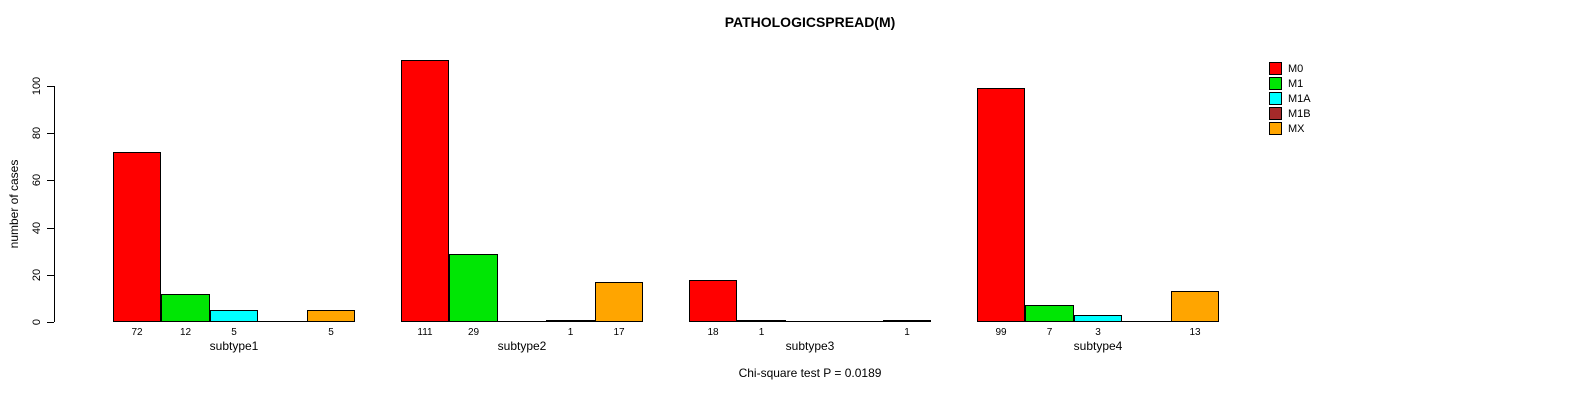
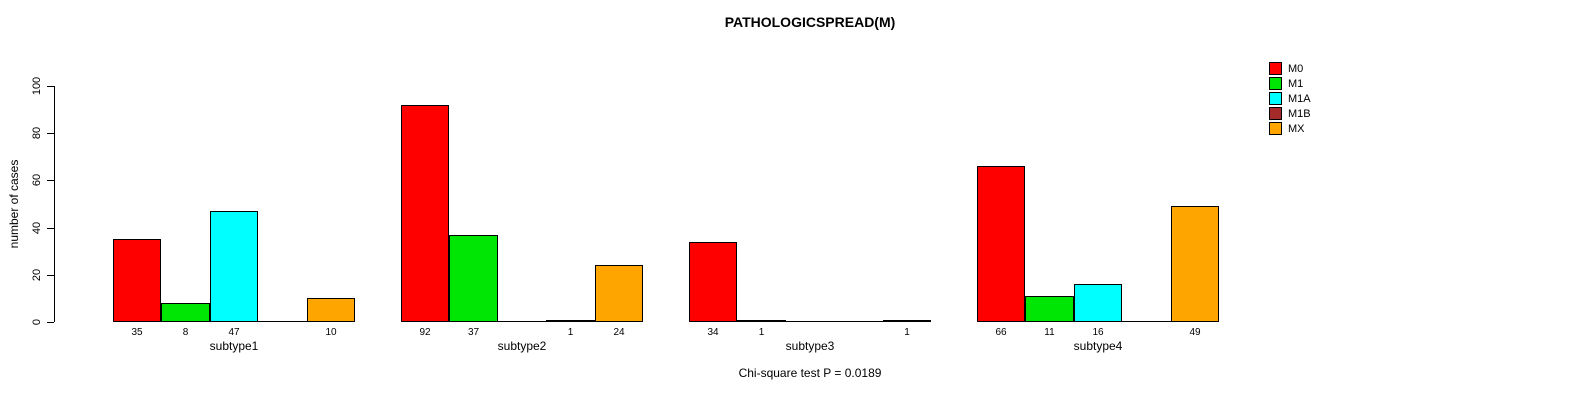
M0/subtype1: 72 -> 35
M1/subtype1: 12 -> 8
M1A/subtype1: 5 -> 47
MX/subtype1: 5 -> 10
M0/subtype2: 111 -> 92
M1/subtype2: 29 -> 37
MX/subtype2: 17 -> 24
M0/subtype3: 18 -> 34
M0/subtype4: 99 -> 66
M1/subtype4: 7 -> 11
M1A/subtype4: 3 -> 16
MX/subtype4: 13 -> 49
